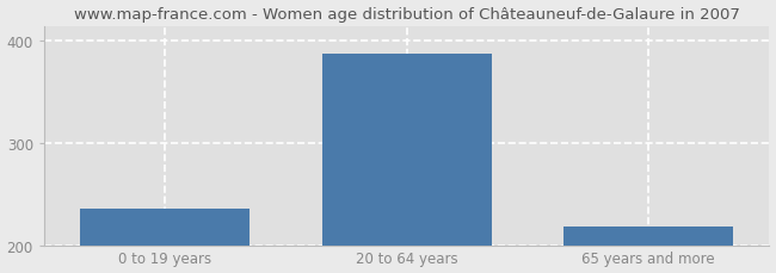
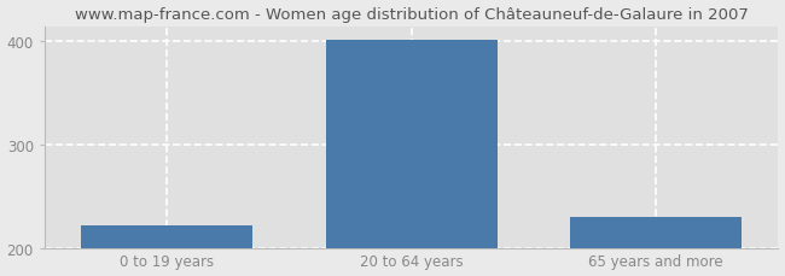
0 to 19 years: 236 -> 222
20 to 64 years: 388 -> 401
65 years and more: 218 -> 230
